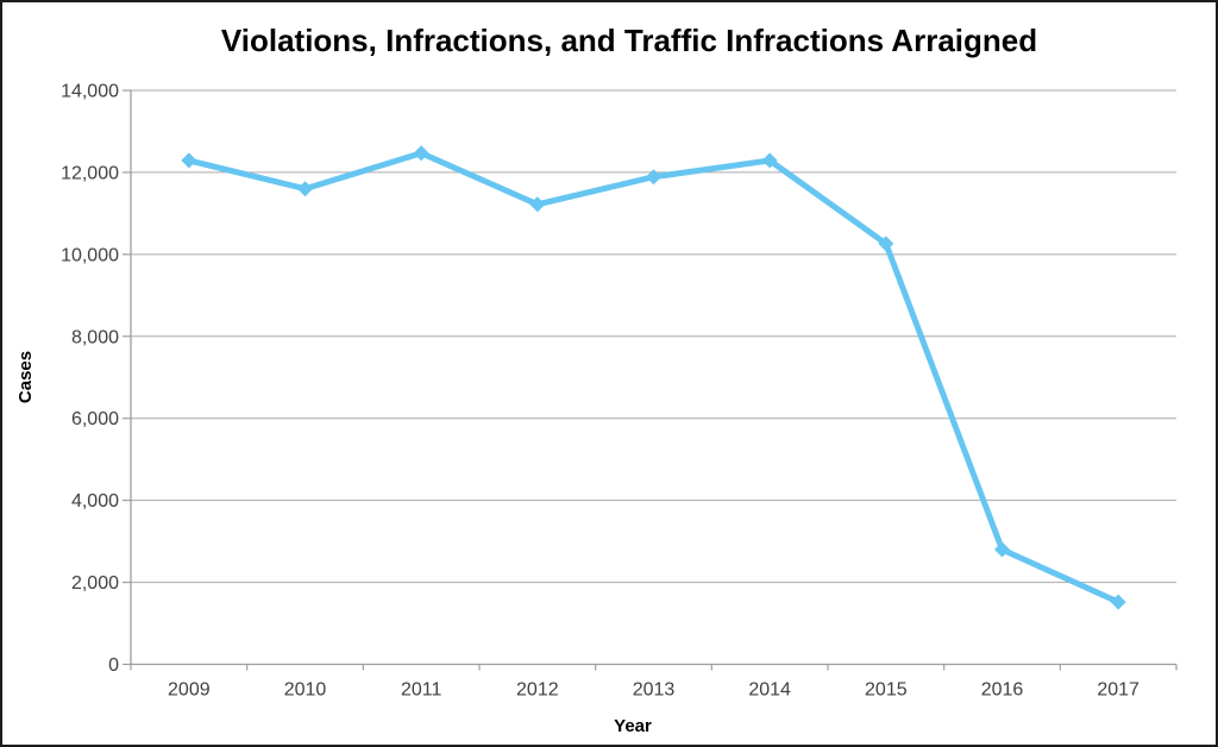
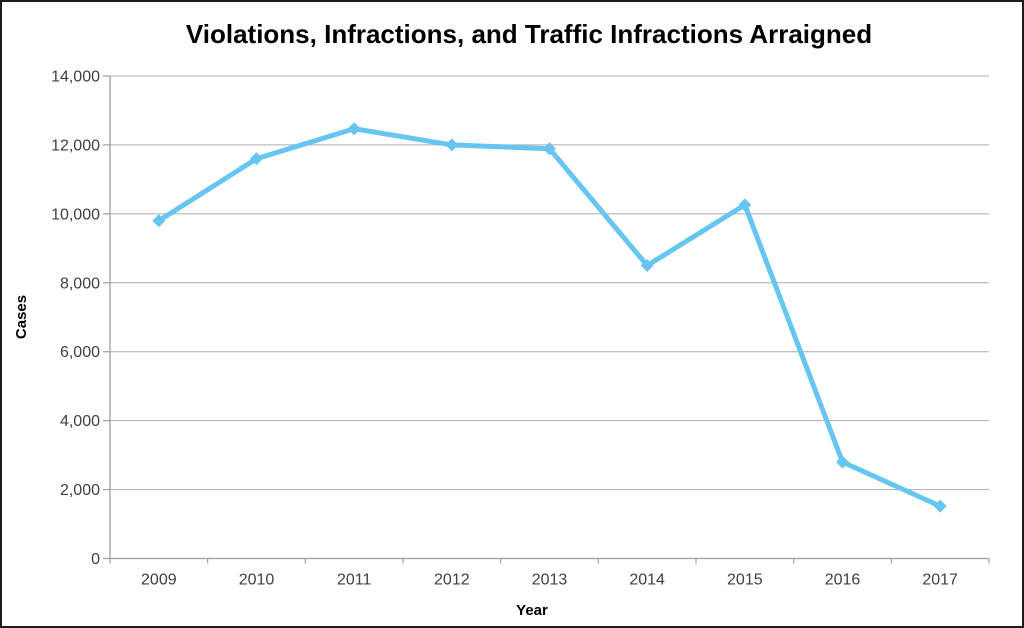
2009: 12300 -> 9800
2012: 11200 -> 12000
2014: 12300 -> 8500
